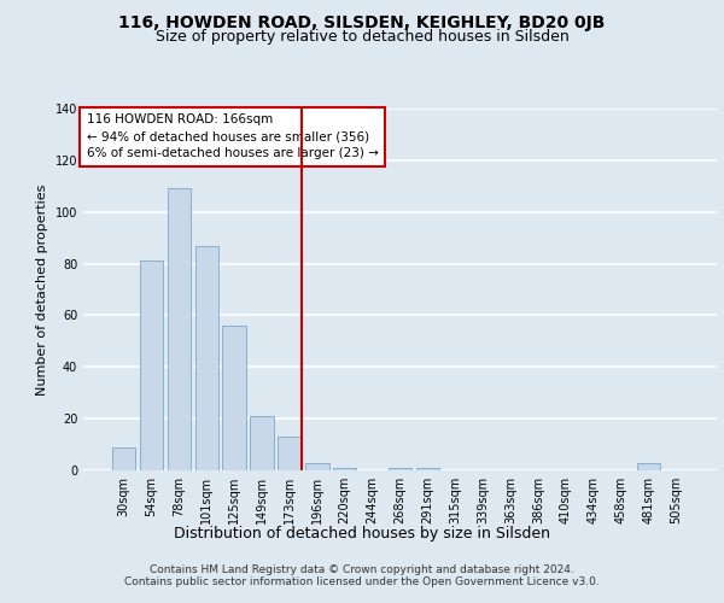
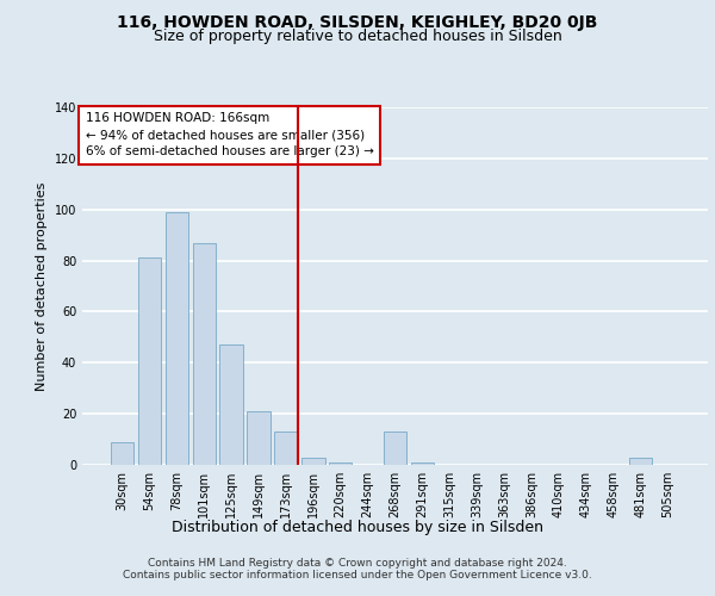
78sqm: 109 -> 99
125sqm: 56 -> 47
268sqm: 1 -> 13
